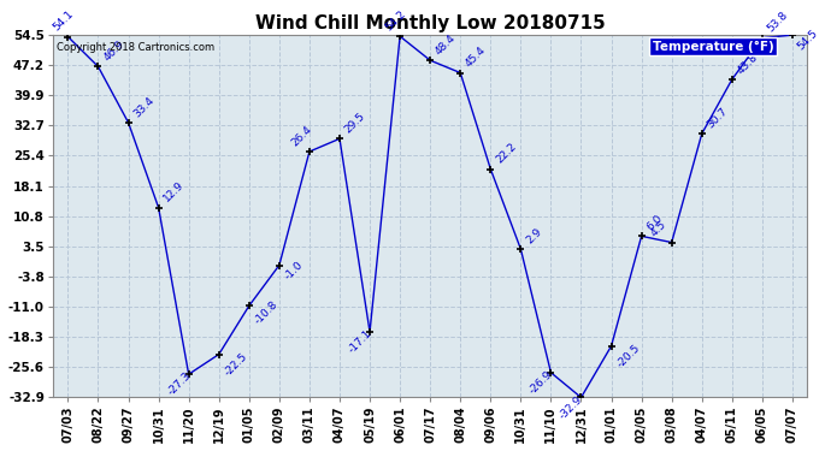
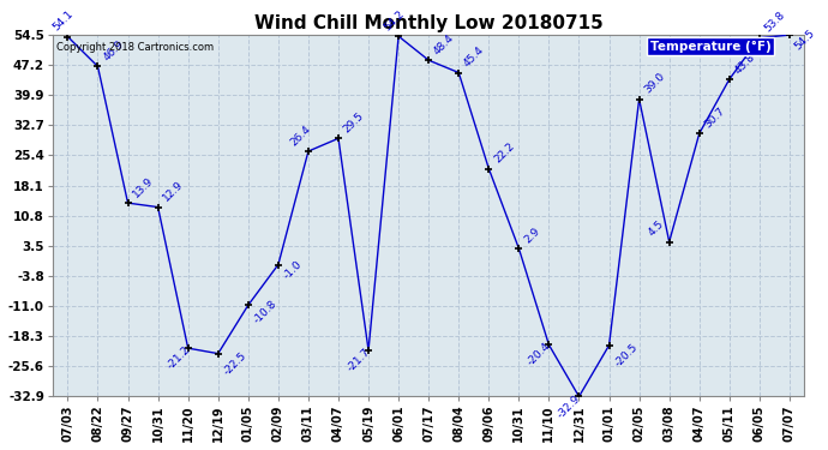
09/27: 33.4 -> 13.9
11/20: -27.3 -> -21.2
05/19: -17.1 -> -21.7
11/10: -26.9 -> -20.4
02/05: 6.0 -> 39.0
